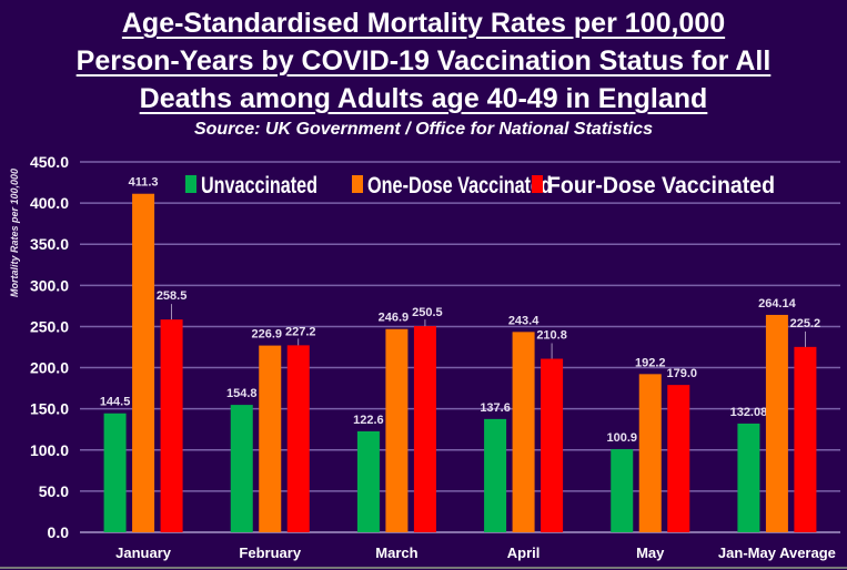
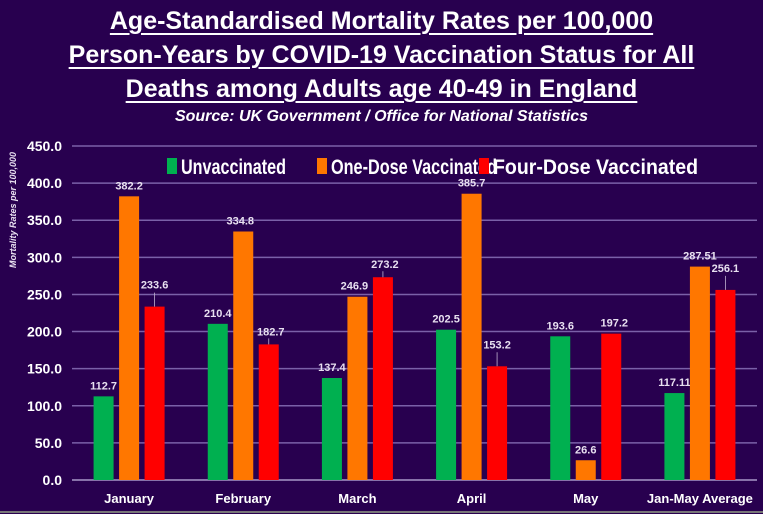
Unvaccinated/January: 144.5 -> 112.7
One-Dose Vaccinated/January: 411.3 -> 382.2
Four-Dose Vaccinated/January: 258.5 -> 233.6
Unvaccinated/February: 154.8 -> 210.4
One-Dose Vaccinated/February: 226.9 -> 334.8
Four-Dose Vaccinated/February: 227.2 -> 182.7
Unvaccinated/March: 122.6 -> 137.4
Four-Dose Vaccinated/March: 250.5 -> 273.2
Unvaccinated/April: 137.6 -> 202.5
One-Dose Vaccinated/April: 243.4 -> 385.7
Four-Dose Vaccinated/April: 210.8 -> 153.2
Unvaccinated/May: 100.9 -> 193.6
One-Dose Vaccinated/May: 192.2 -> 26.6
Four-Dose Vaccinated/May: 179.0 -> 197.2
Unvaccinated/Jan-May Average: 132.08 -> 117.11
One-Dose Vaccinated/Jan-May Average: 264.14 -> 287.51
Four-Dose Vaccinated/Jan-May Average: 225.2 -> 256.1
